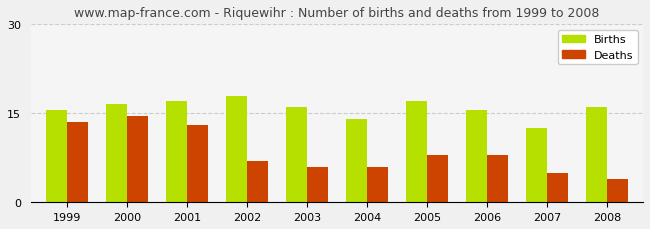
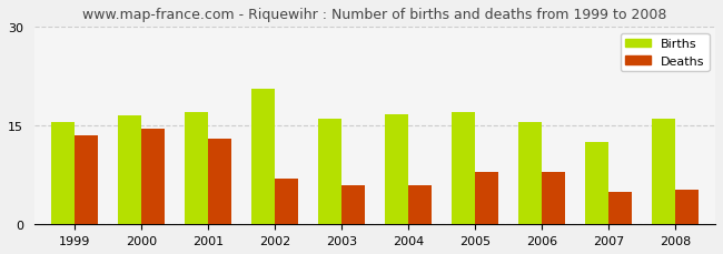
Births/2002: 18.0 -> 20.6
Births/2004: 14.0 -> 16.8
Deaths/2008: 4.0 -> 5.2
